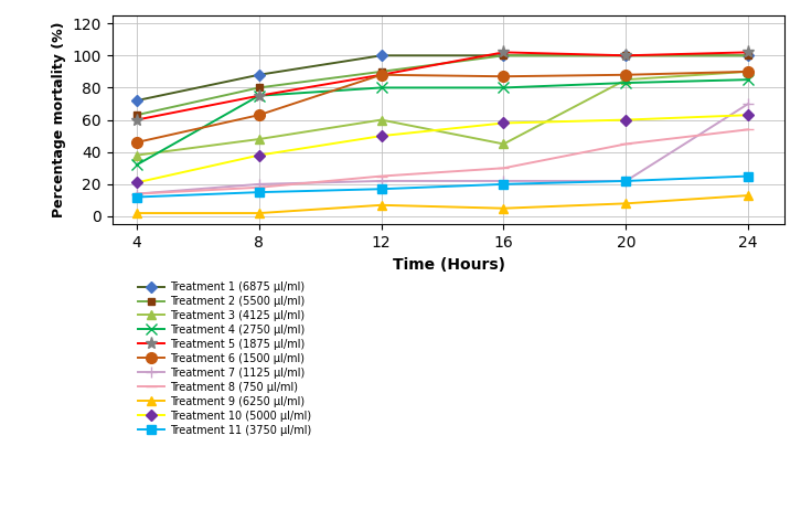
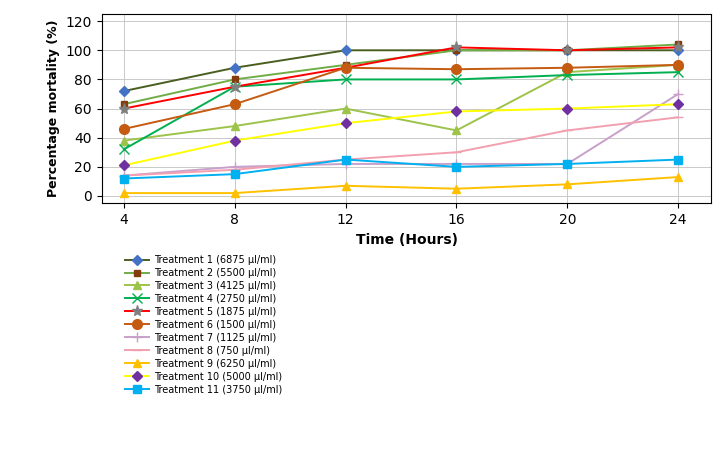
Treatment 11 (3750 μl/ml)/12: 17 -> 25
Treatment 2 (5500 μl/ml)/24: 100 -> 104
